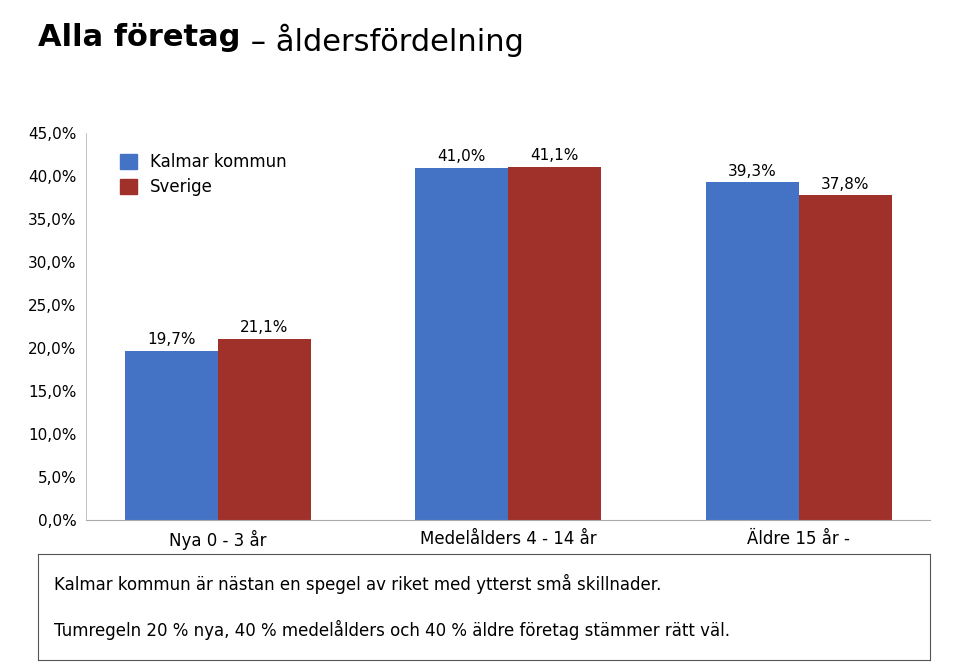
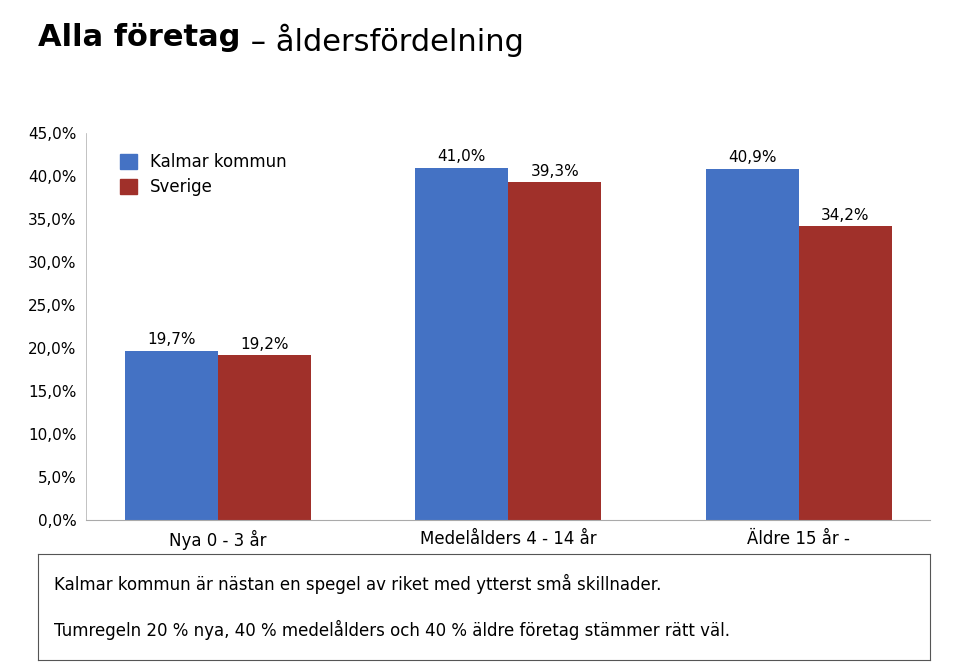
Sverige/Nya 0 - 3 år: 21,1% -> 19,2%
Sverige/Medelålders 4 - 14 år: 41,1% -> 39,3%
Kalmar kommun/Äldre 15 år -: 39,3% -> 40,9%
Sverige/Äldre 15 år -: 37,8% -> 34,2%
